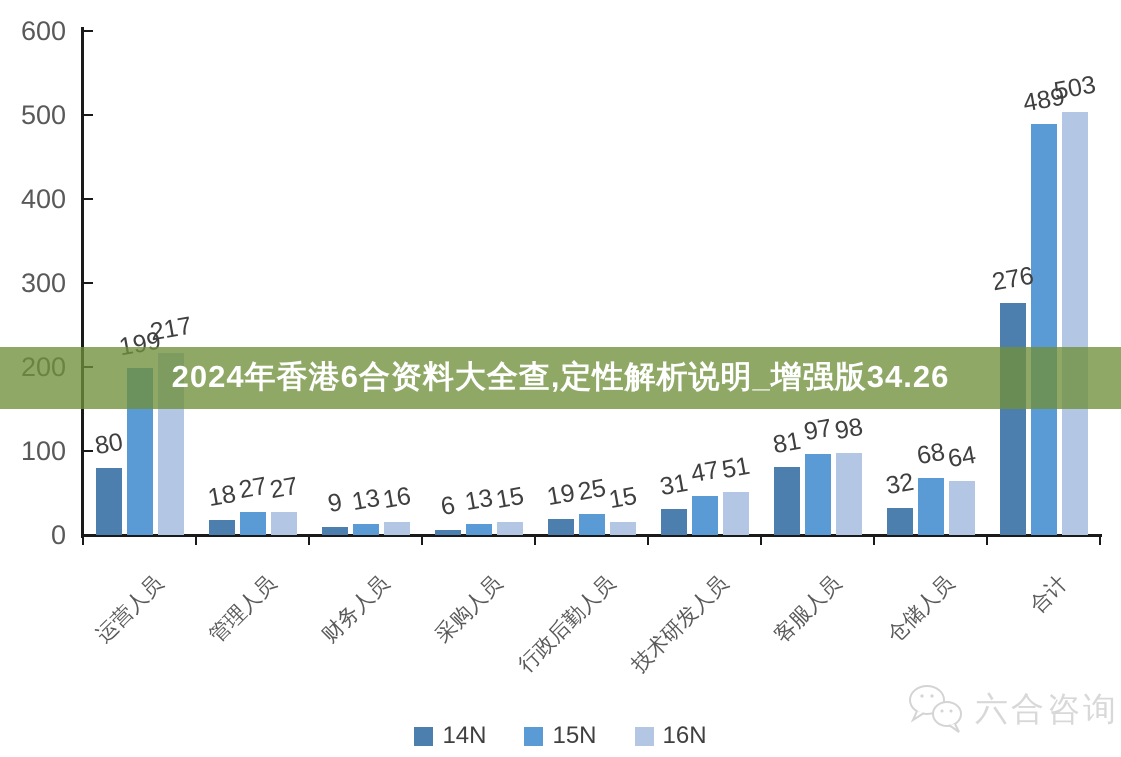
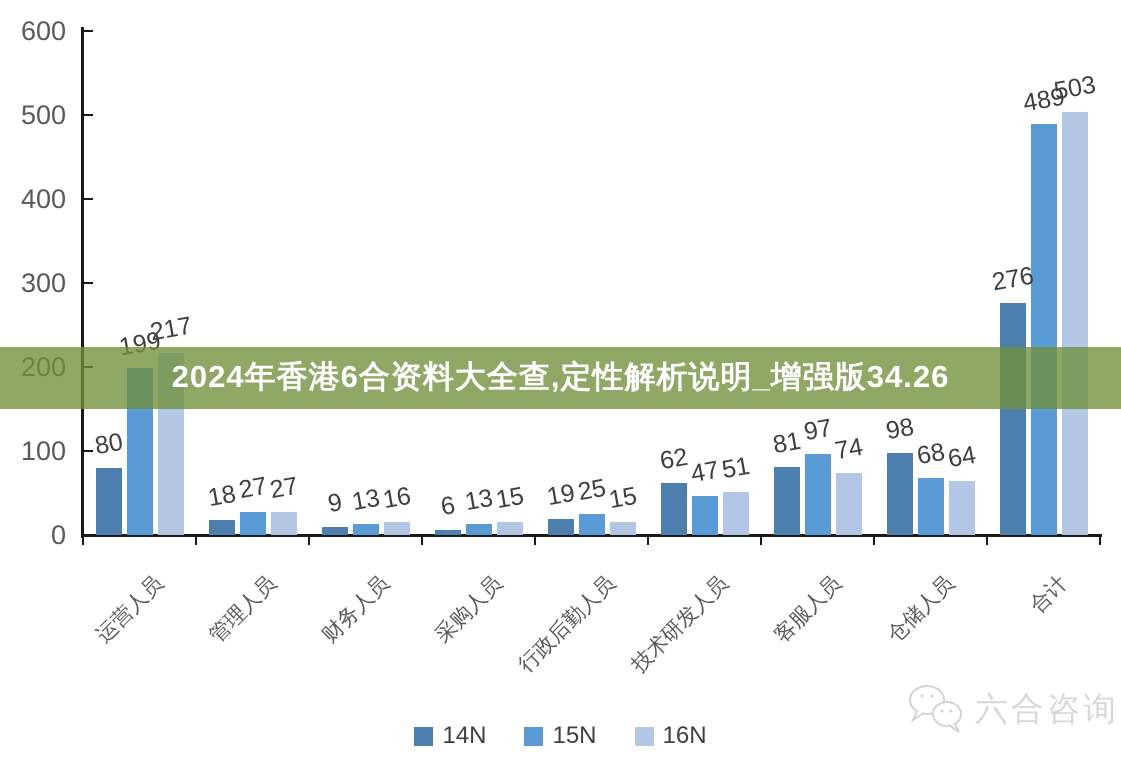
14N/技术研发人员: 31 -> 62
16N/客服人员: 98 -> 74
14N/仓储人员: 32 -> 98
